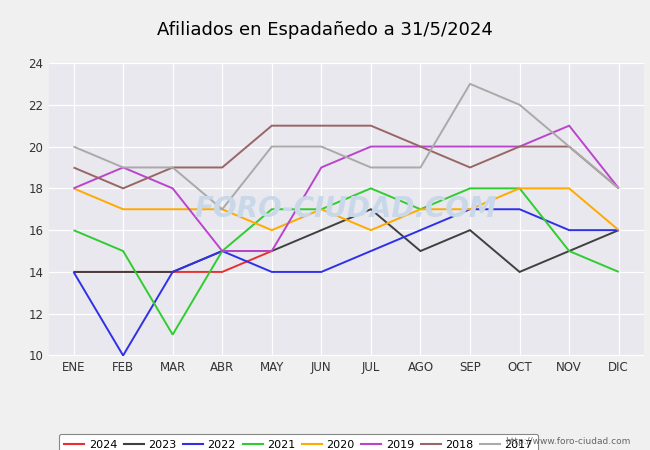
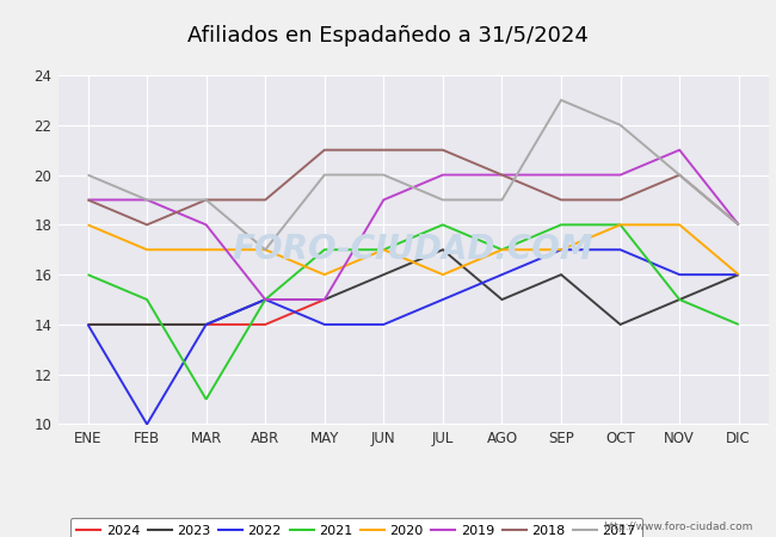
2019/ENE: 18 -> 19
2018/OCT: 20 -> 19
